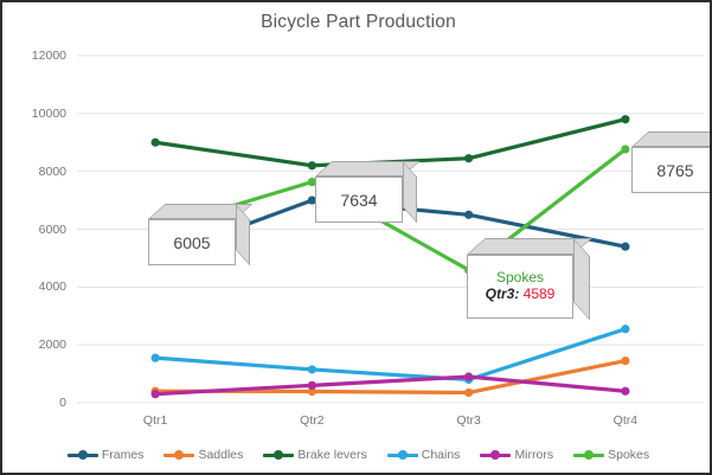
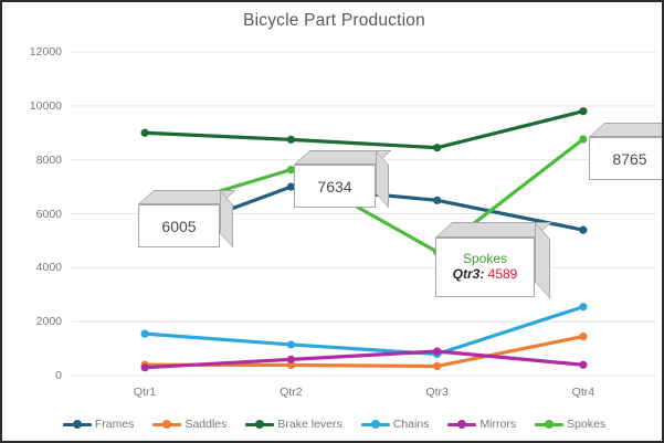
Brake levers/Qtr2: 8200 -> 8800
